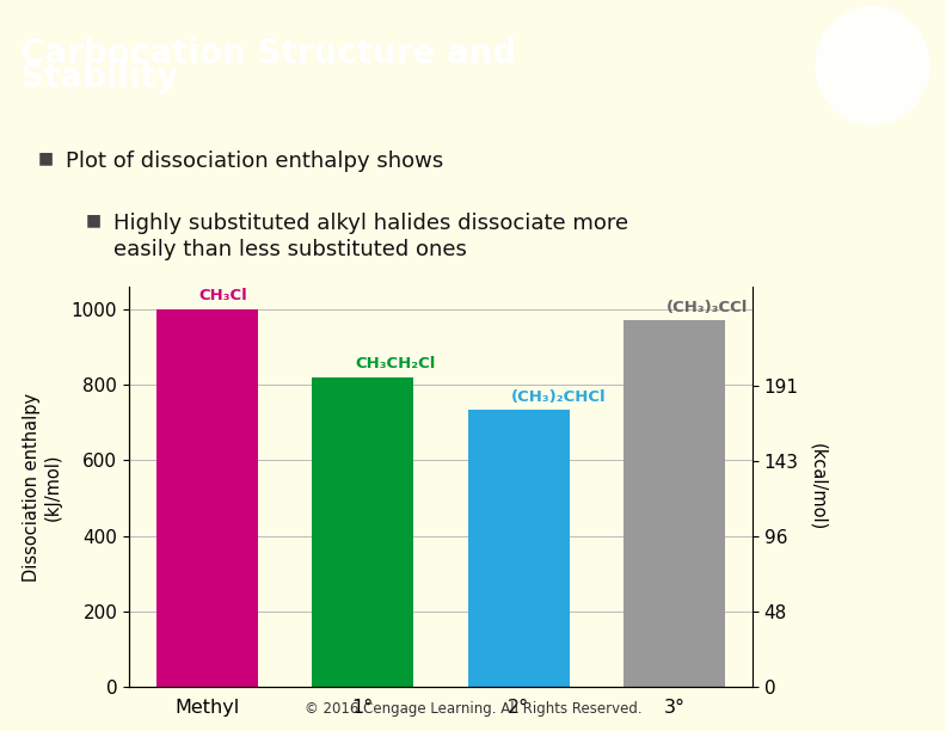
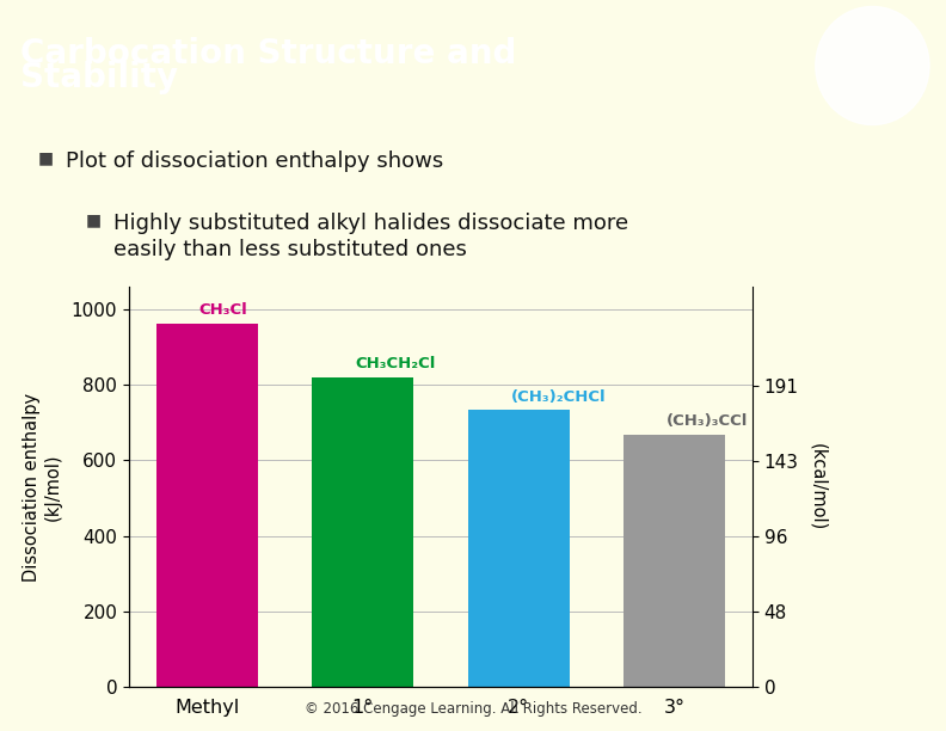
Methyl: 1000 -> 963
3°: 970 -> 669
